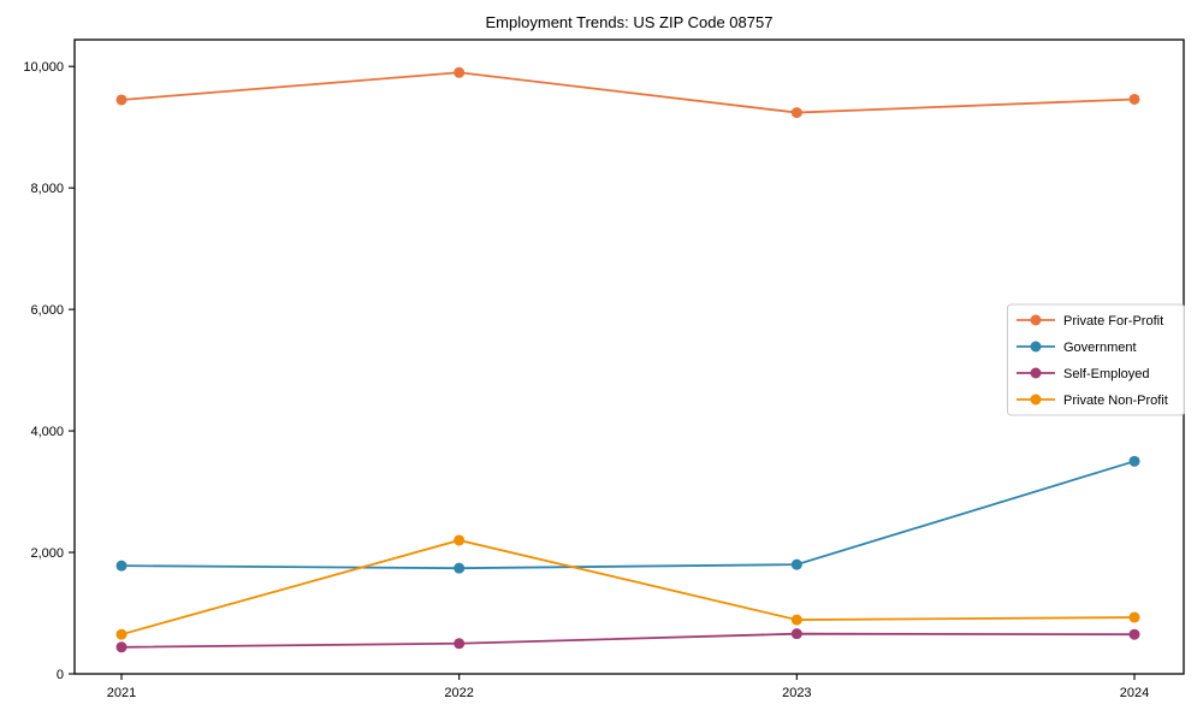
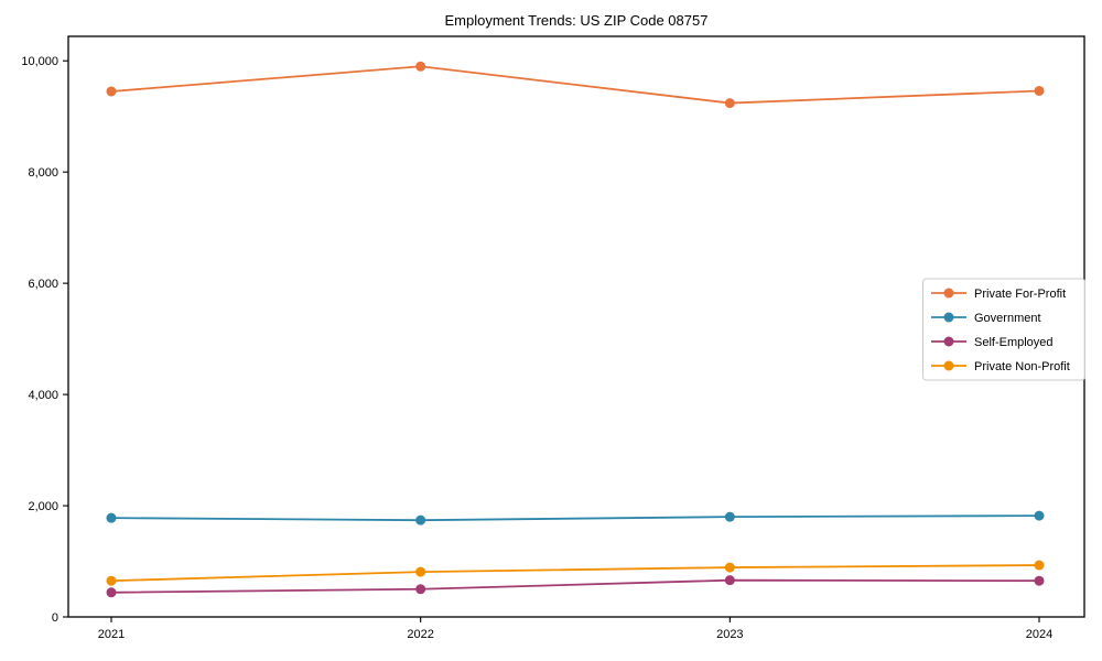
Private Non-Profit/2022: 2200 -> 800
Government/2024: 3500 -> 1800
